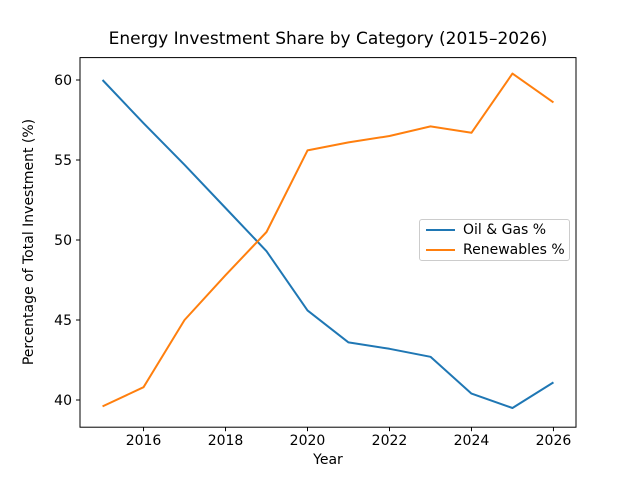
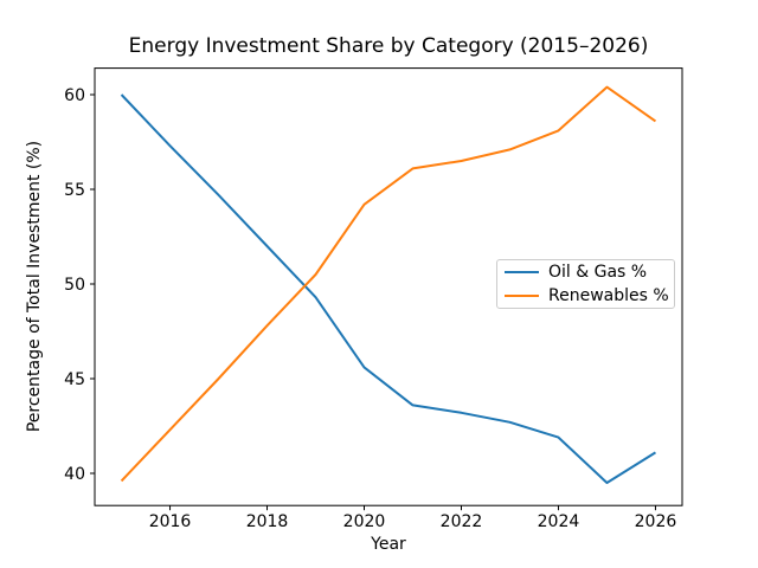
Renewables %/2016: 40.8 -> 42.3
Renewables %/2020: 55.6 -> 54.2
Oil & Gas %/2024: 40.4 -> 41.9
Renewables %/2024: 56.7 -> 58.1
